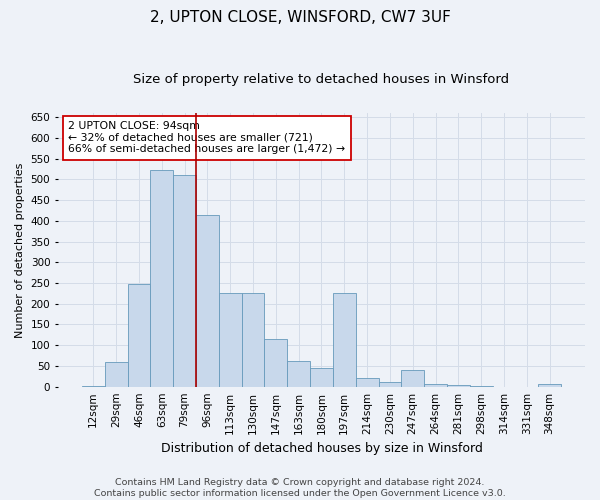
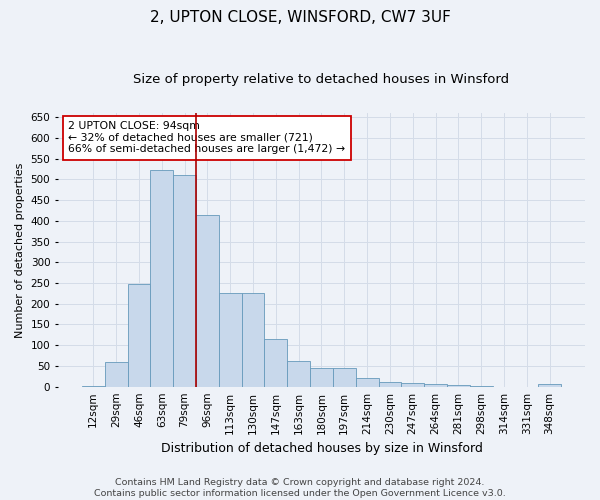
197sqm: 225 -> 46
247sqm: 40 -> 8
